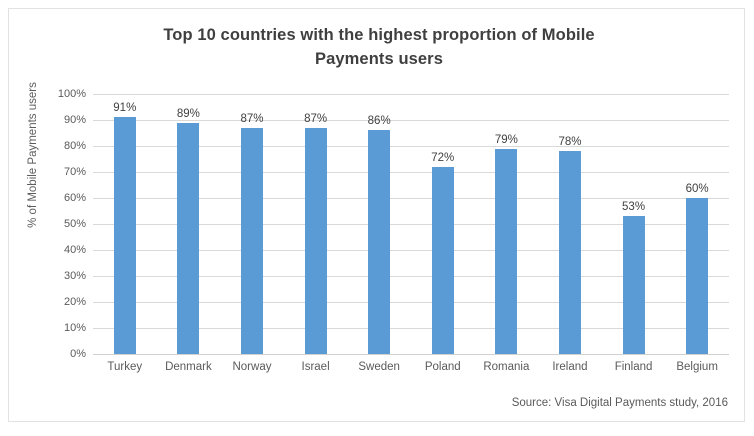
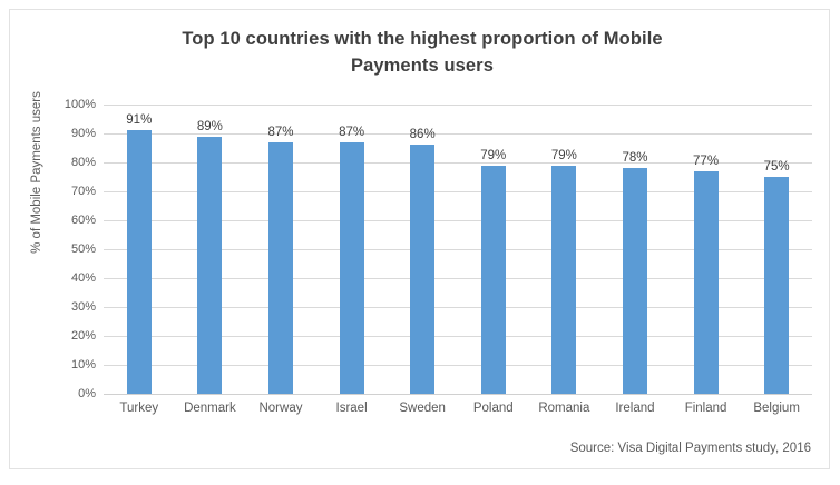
Poland: 72% -> 79%
Finland: 53% -> 77%
Belgium: 60% -> 75%
